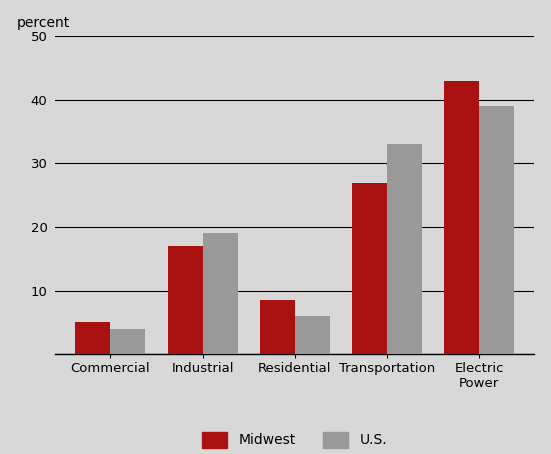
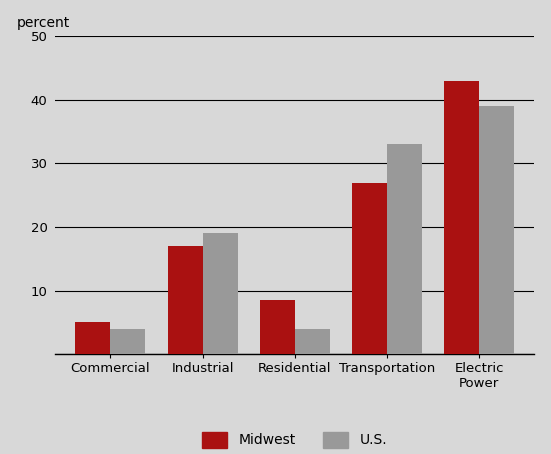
U.S./Residential: 6 -> 4
